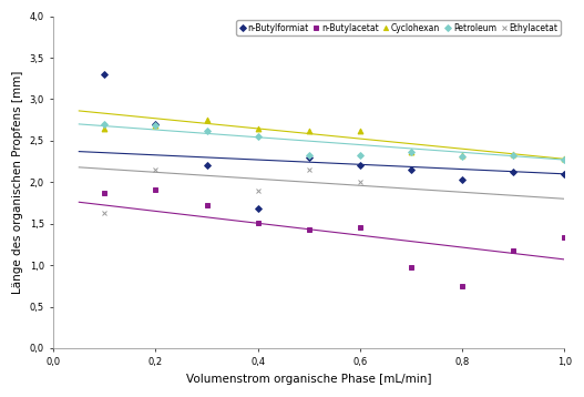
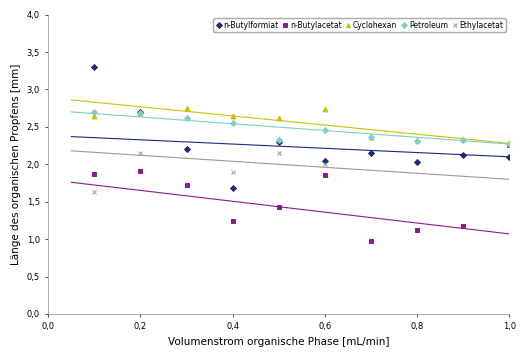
n-Butylacetat/0,4: 1,51 -> 1,24
n-Butylformiat/0,6: 2,20 -> 2,04
n-Butylacetat/0,6: 1,46 -> 1,86
Cyclohexan/0,6: 2,62 -> 2,74
Petroleum/0,6: 2,33 -> 2,46
n-Butylacetat/0,8: 0,75 -> 1,12
n-Butylacetat/1,0: 1,33 -> 2,26
